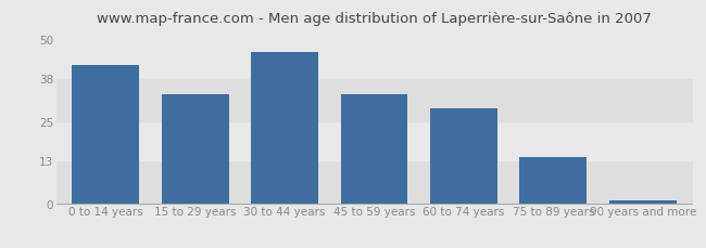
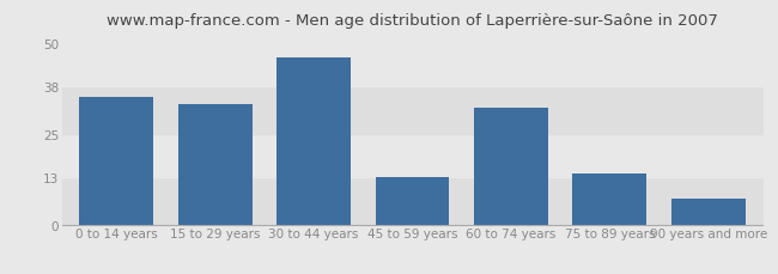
0 to 14 years: 42 -> 35
45 to 59 years: 33 -> 13
60 to 74 years: 29 -> 32
90 years and more: 1 -> 7
